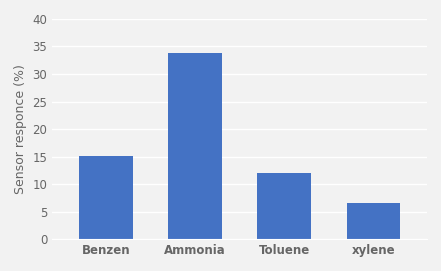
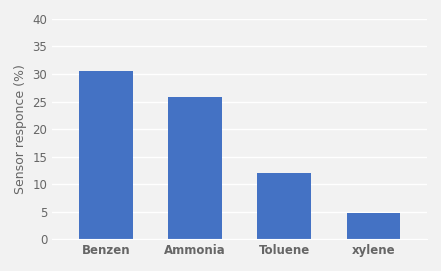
Benzen: 15.2 -> 30.6
Ammonia: 33.8 -> 25.8
xylene: 6.5 -> 4.8
